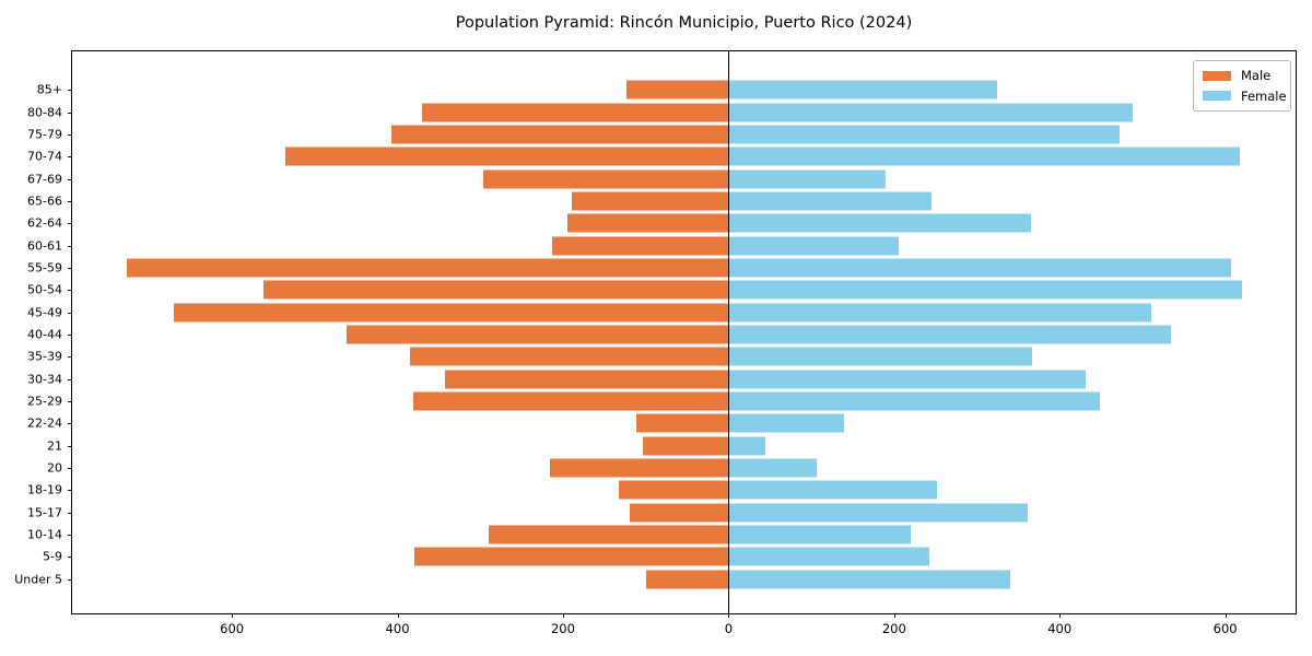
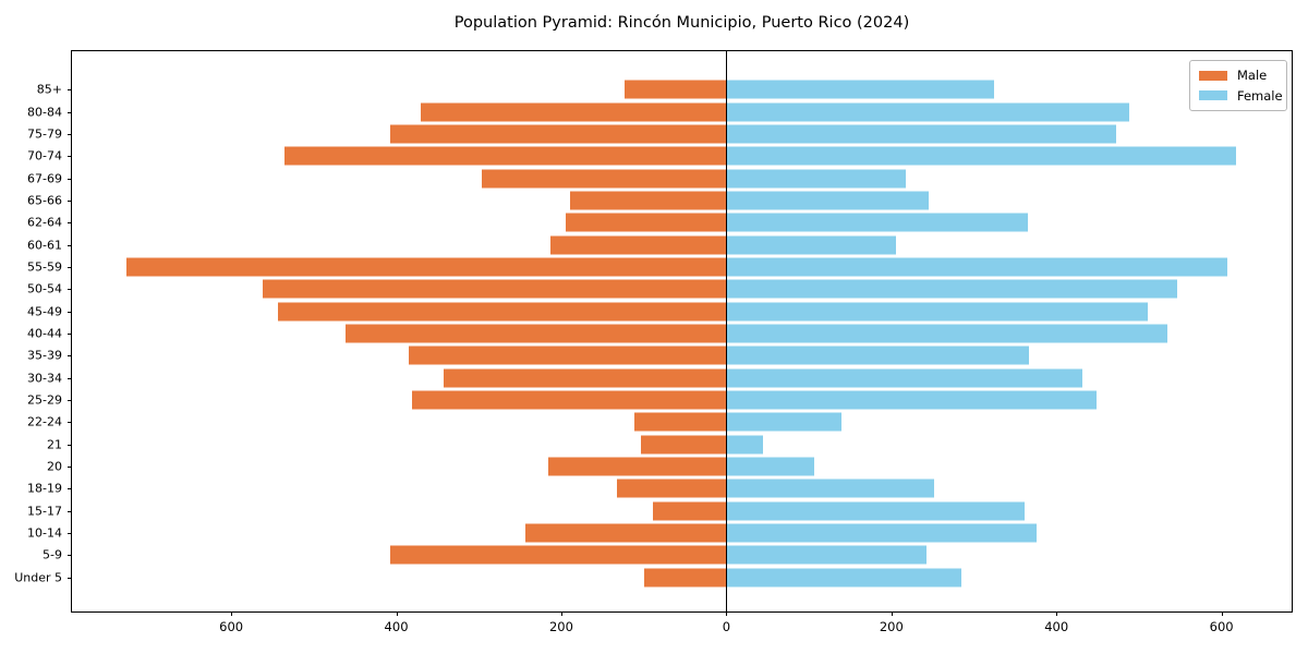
Female/67-69: 190 -> 220
Female/50-54: 620 -> 550
Male/45-49: 670 -> 540
Male/15-17: 120 -> 90
Male/10-14: 290 -> 240
Female/10-14: 220 -> 380
Male/5-9: 380 -> 410
Female/Under 5: 340 -> 280
